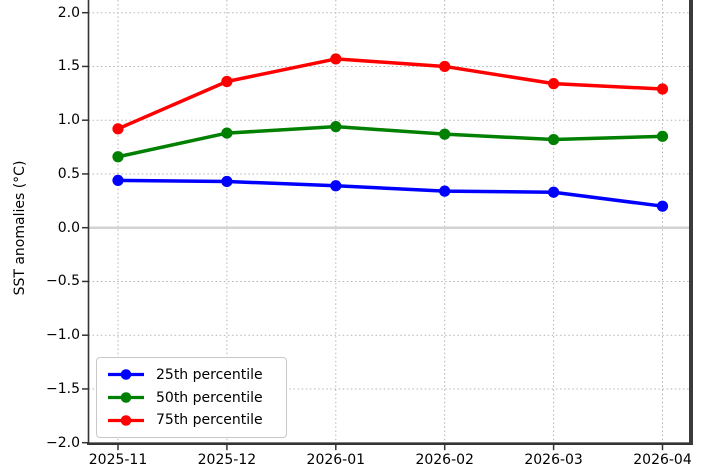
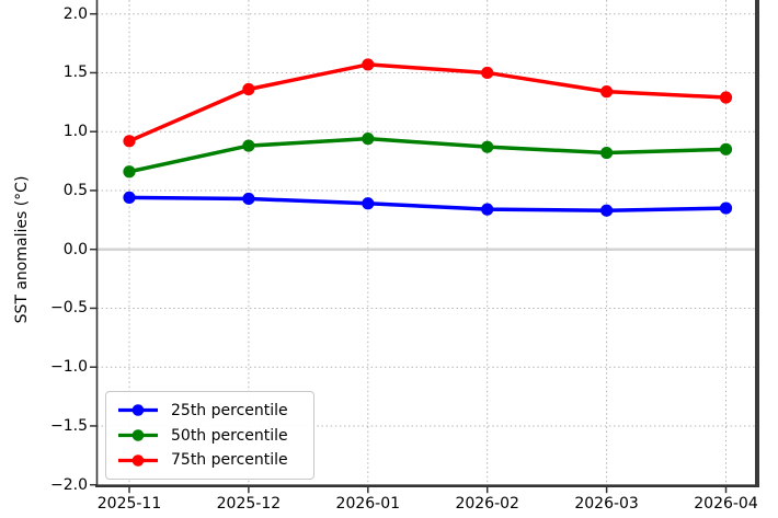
25th percentile/2026-04: 0.20 -> 0.35
